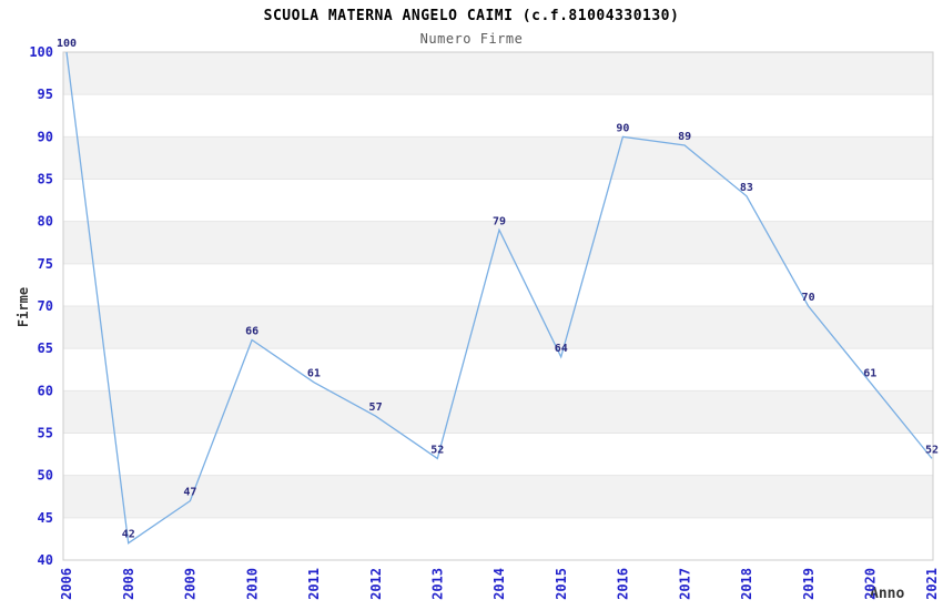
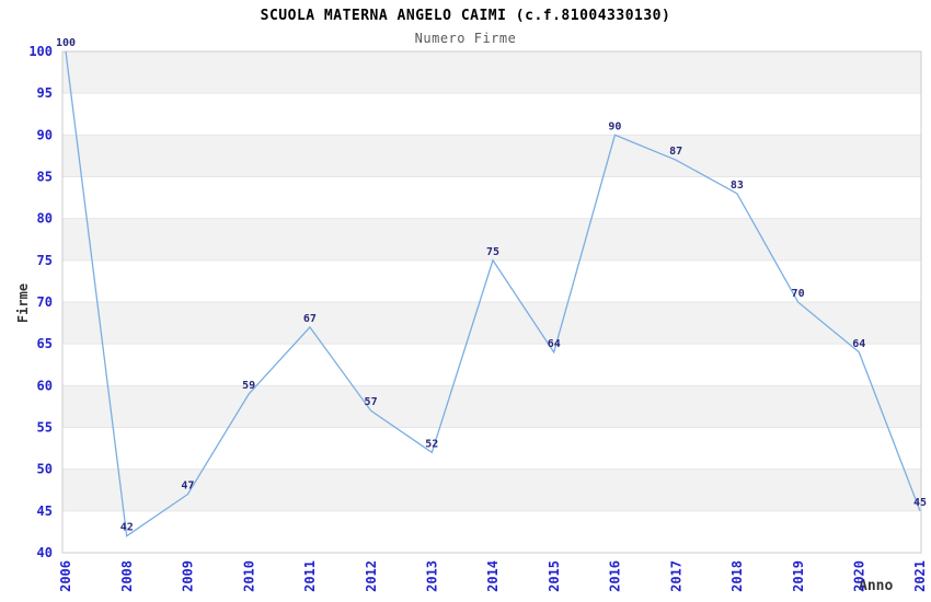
2010: 66 -> 59
2011: 61 -> 67
2014: 79 -> 75
2017: 89 -> 87
2020: 61 -> 64
2021: 52 -> 45
